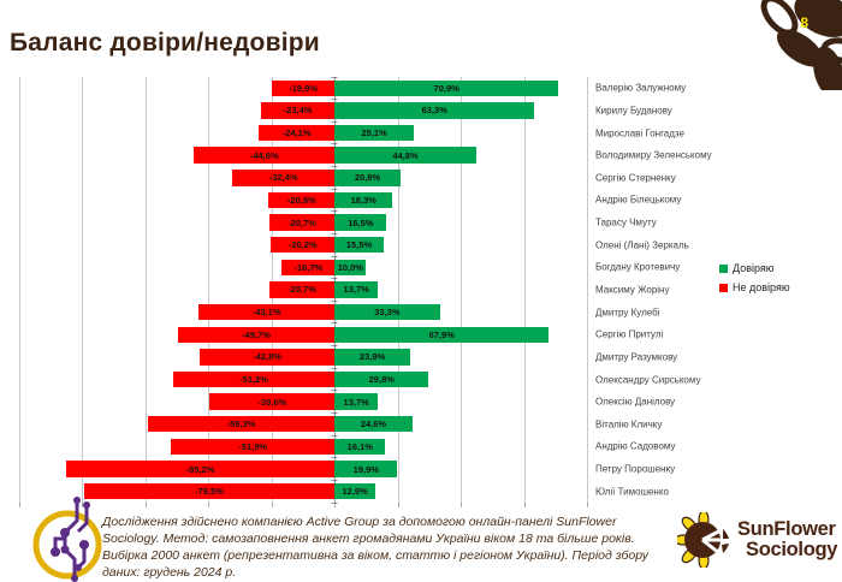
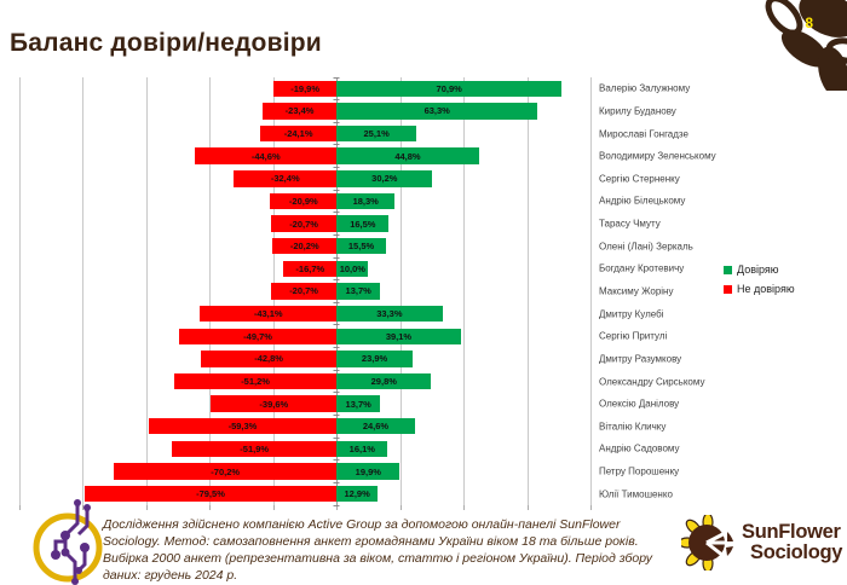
Довіряю/Сергію Стерненку: 20,8% -> 30,2%
Довіряю/Сергію Притулі: 67,9% -> 39,1%
Не довіряю/Петру Порошенку: -85,2% -> -70,2%
